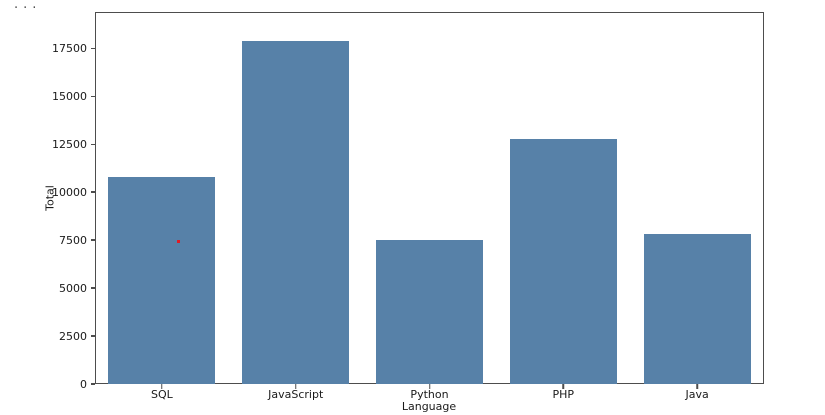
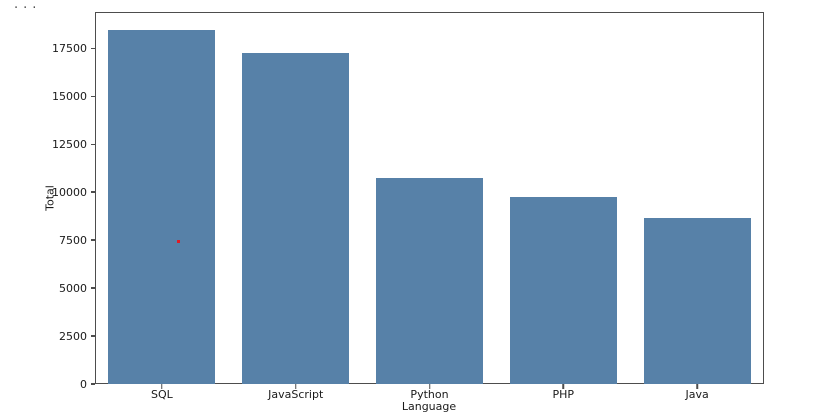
SQL: 10800 -> 18400
JavaScript: 17900 -> 17200
Python: 7500 -> 10700
PHP: 12800 -> 9800
Java: 7800 -> 8700
